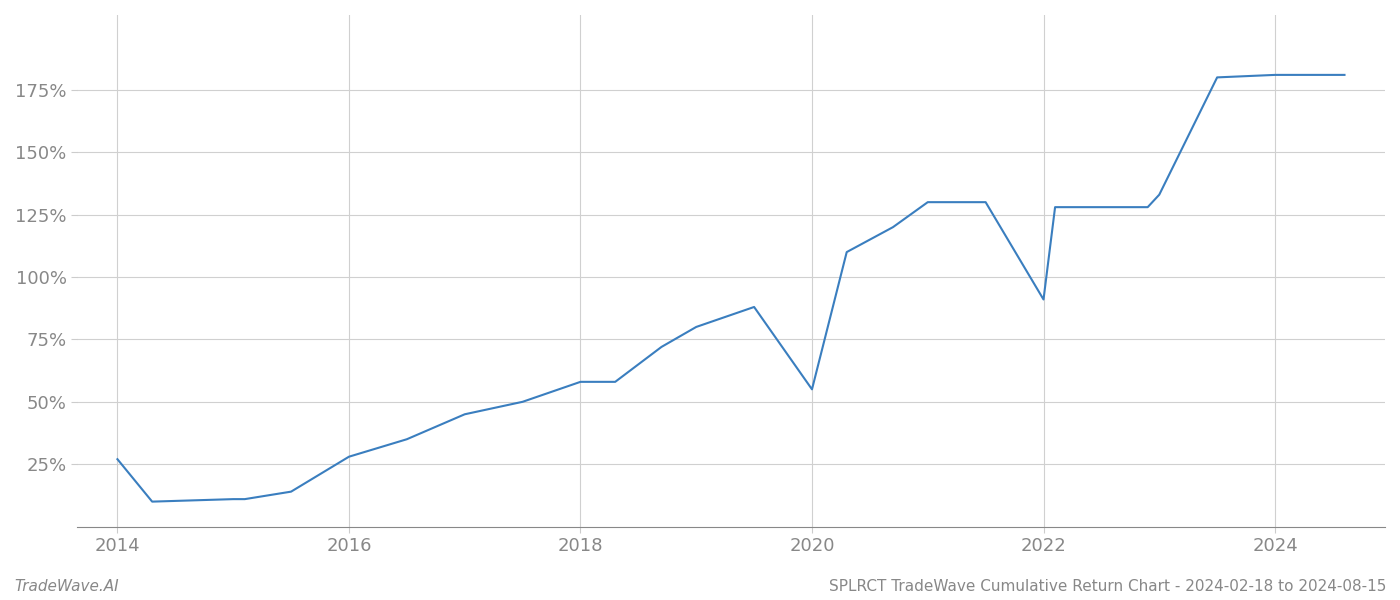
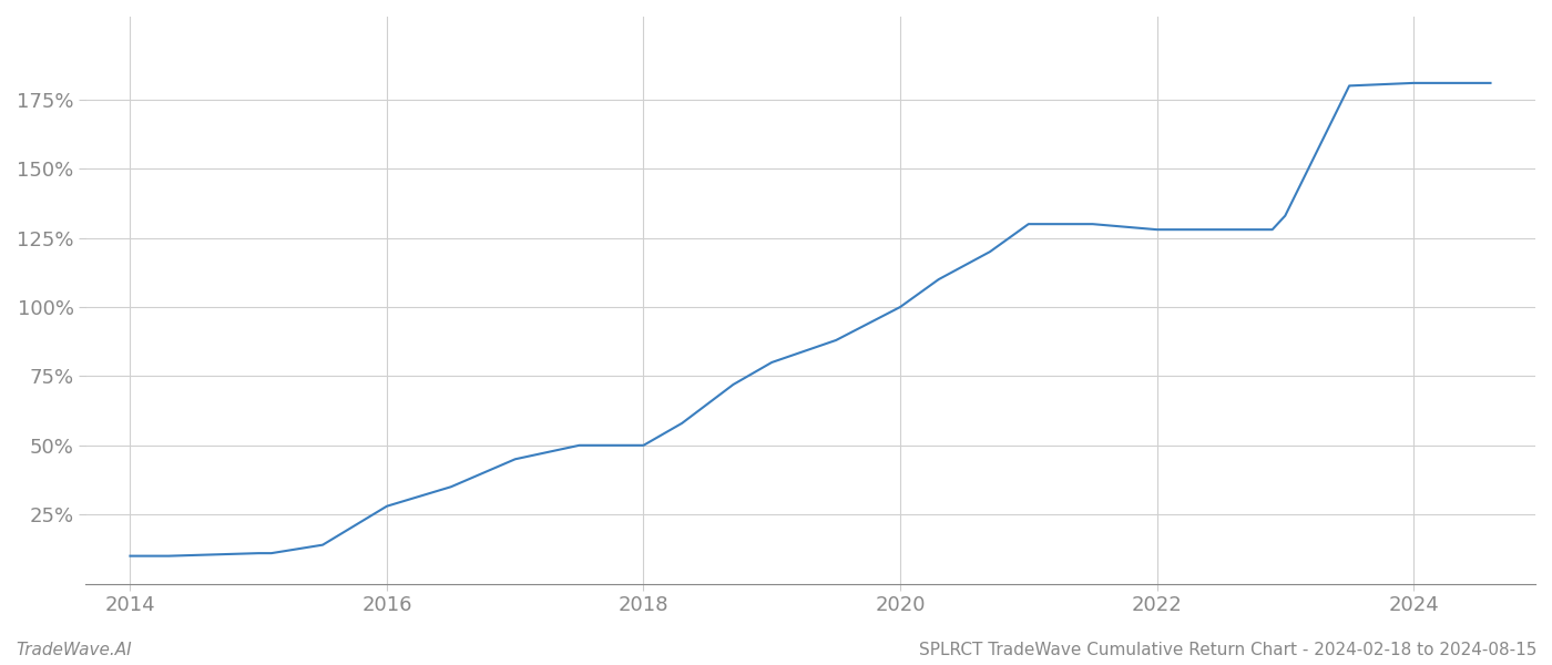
2014: 27% -> 10%
2018: 58% -> 50%
2020: 55% -> 100%
2022: 91% -> 128%
